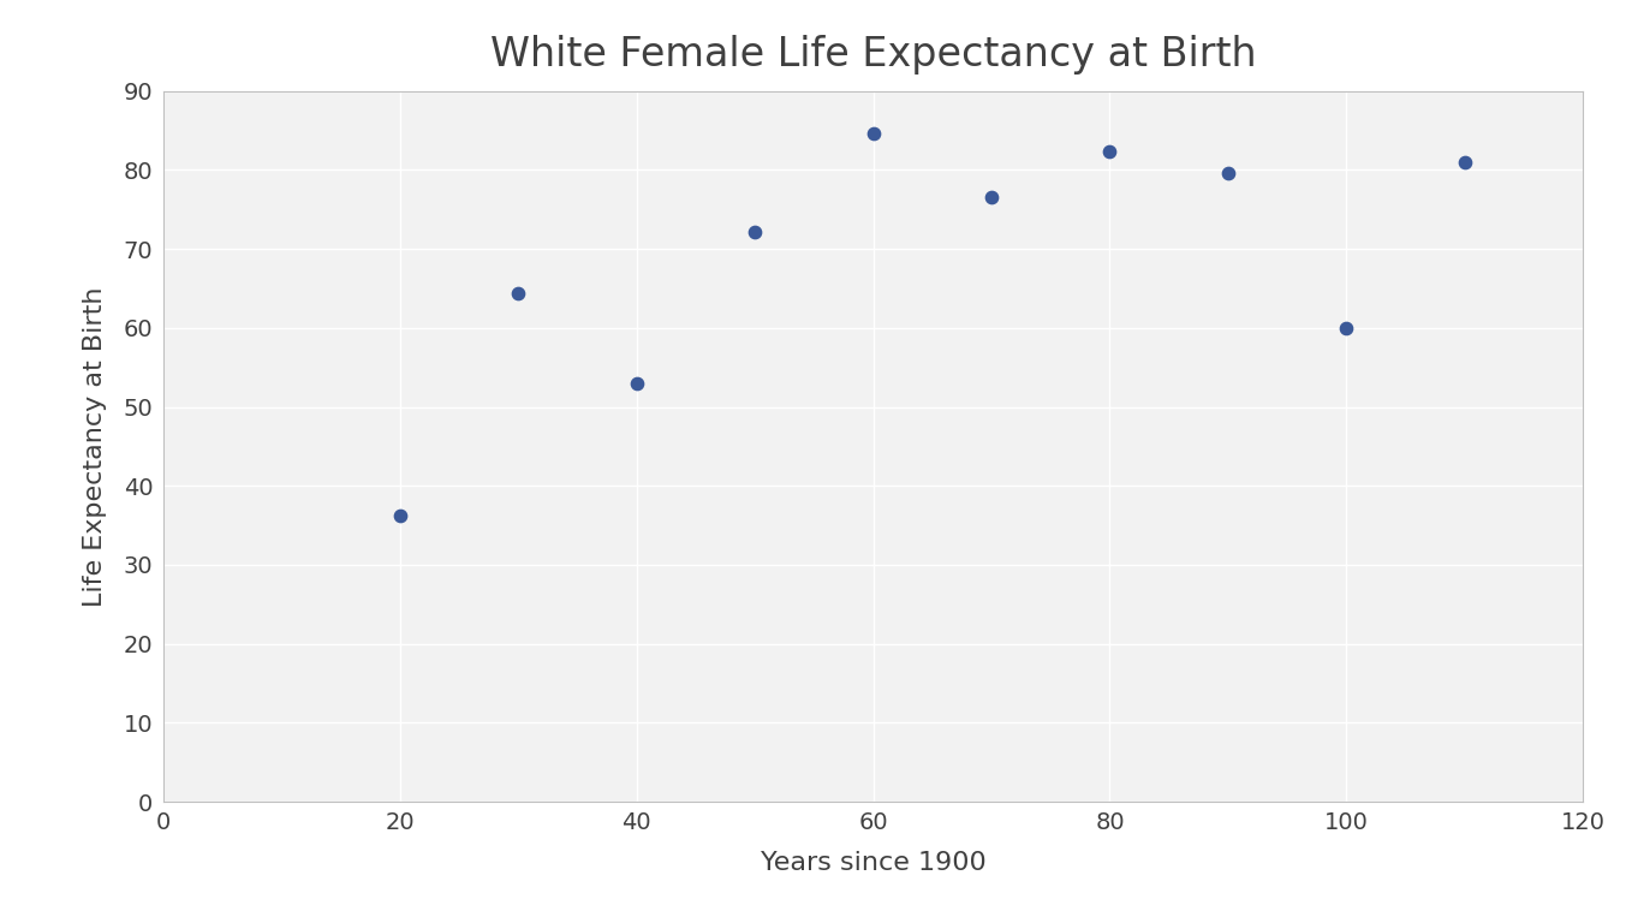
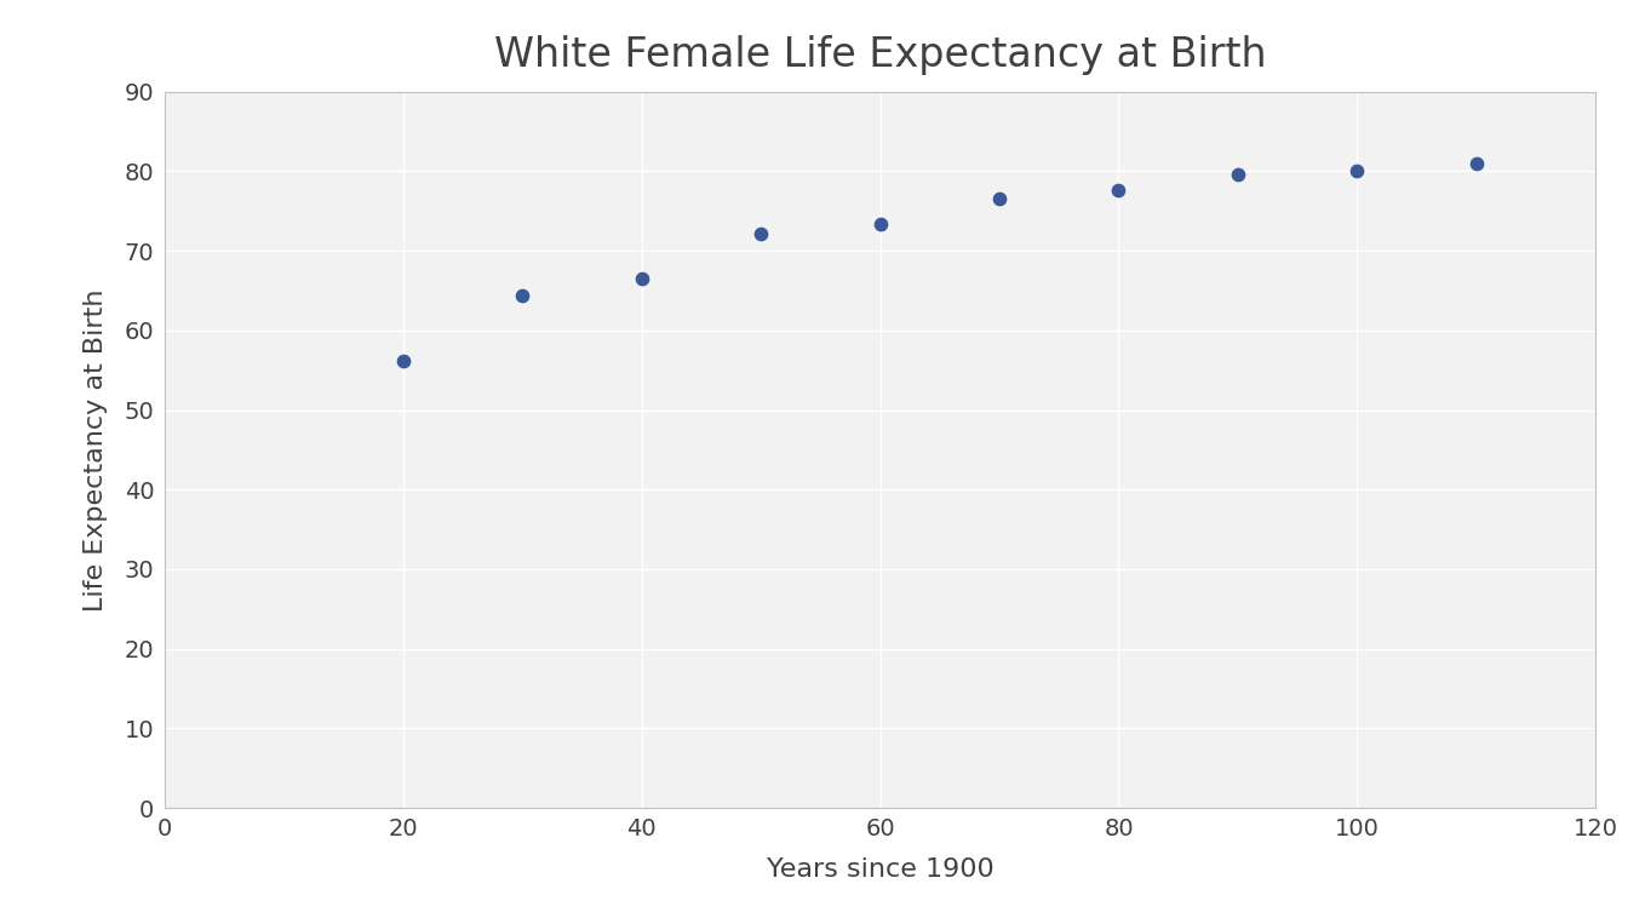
20: 36.2 -> 56.2
40: 53.0 -> 66.6
60: 84.6 -> 73.4
80: 82.4 -> 77.6
100: 60.0 -> 80.1
